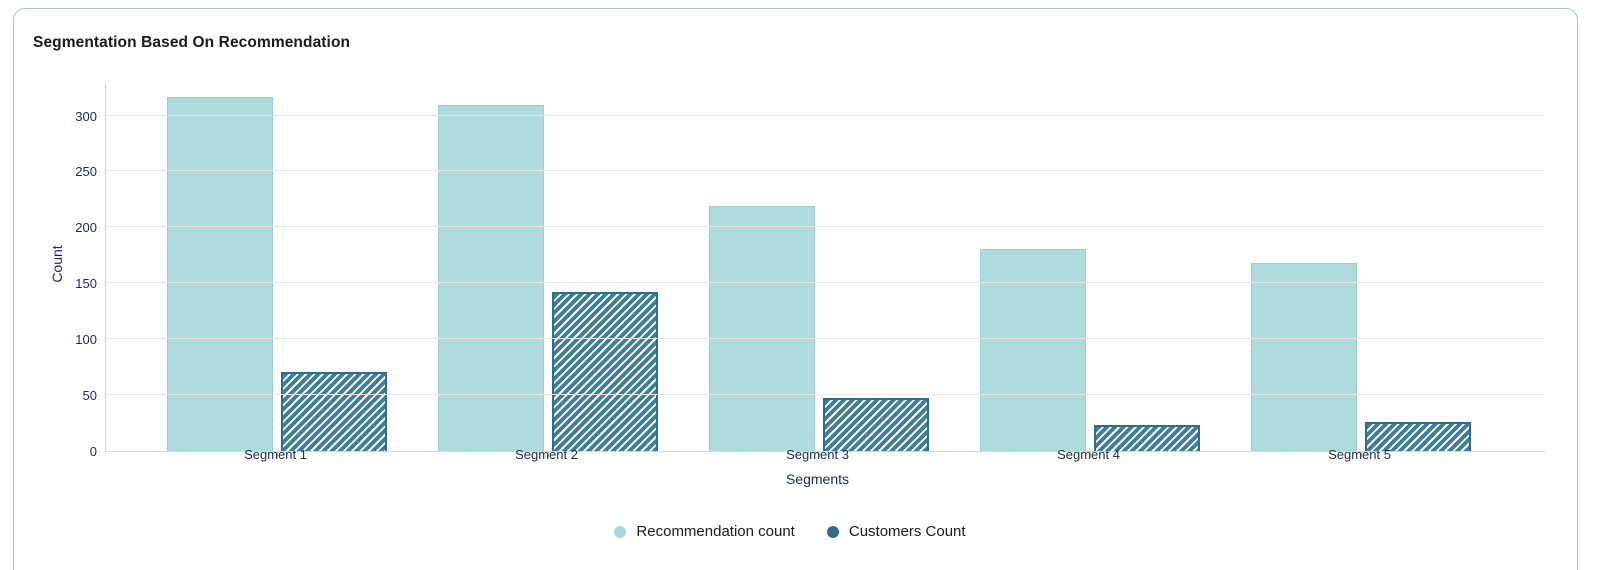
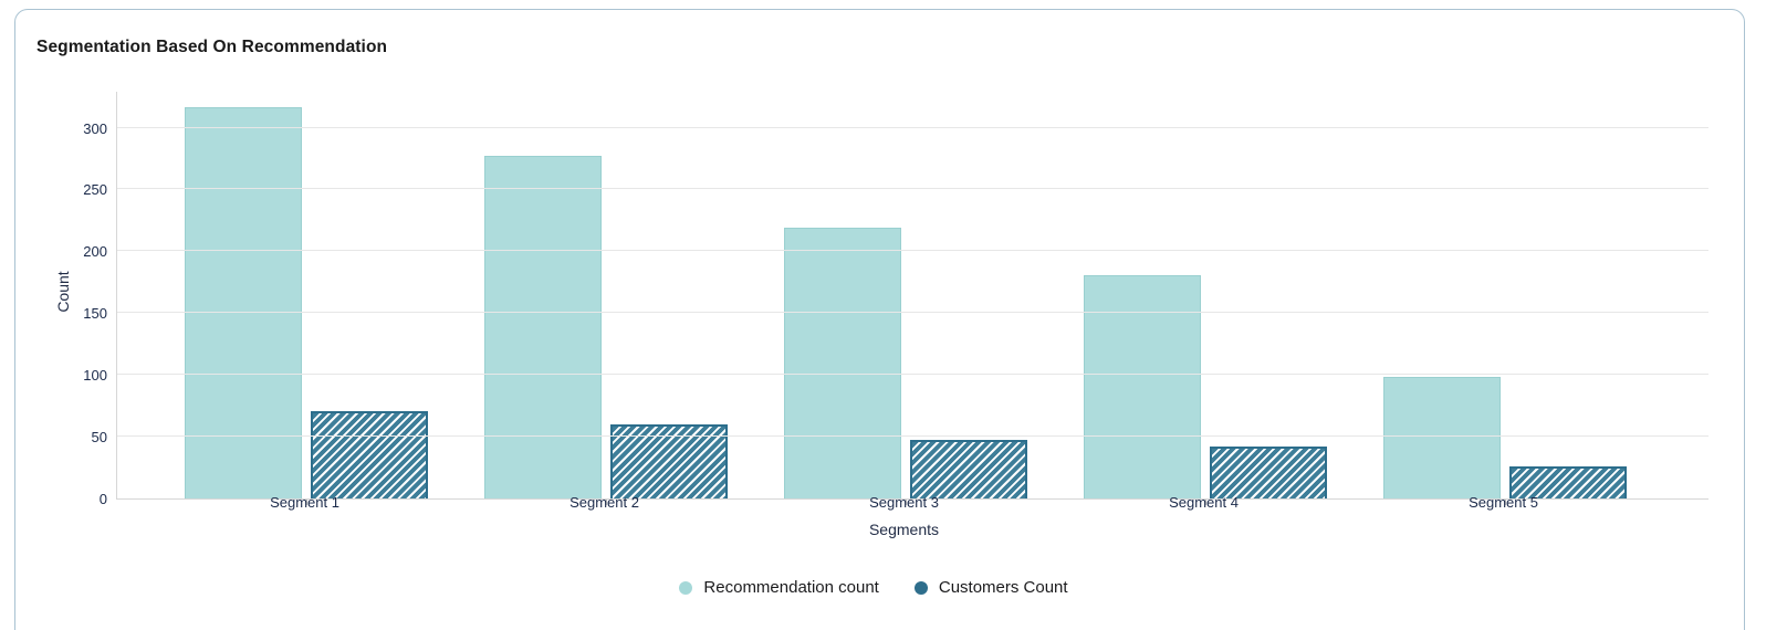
Recommendation count/Segment 2: 309 -> 277
Customers Count/Segment 2: 142 -> 60
Customers Count/Segment 4: 23 -> 42
Recommendation count/Segment 5: 168 -> 98
